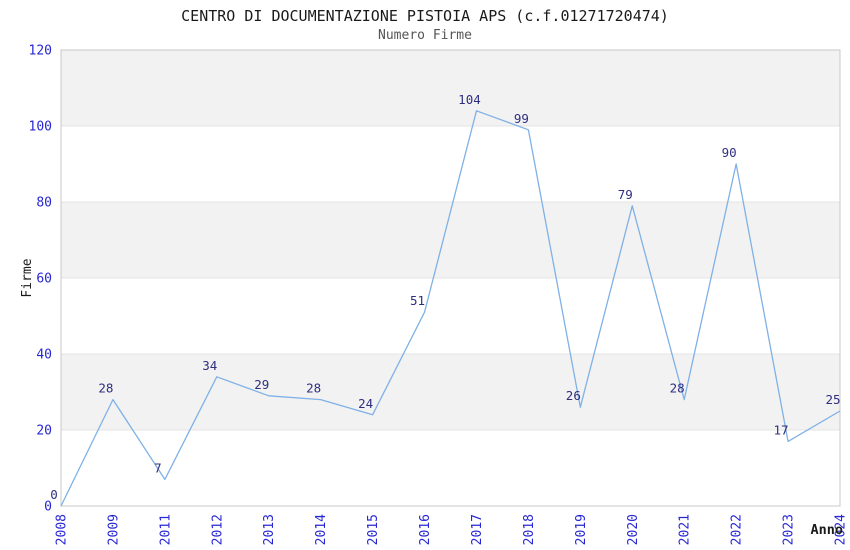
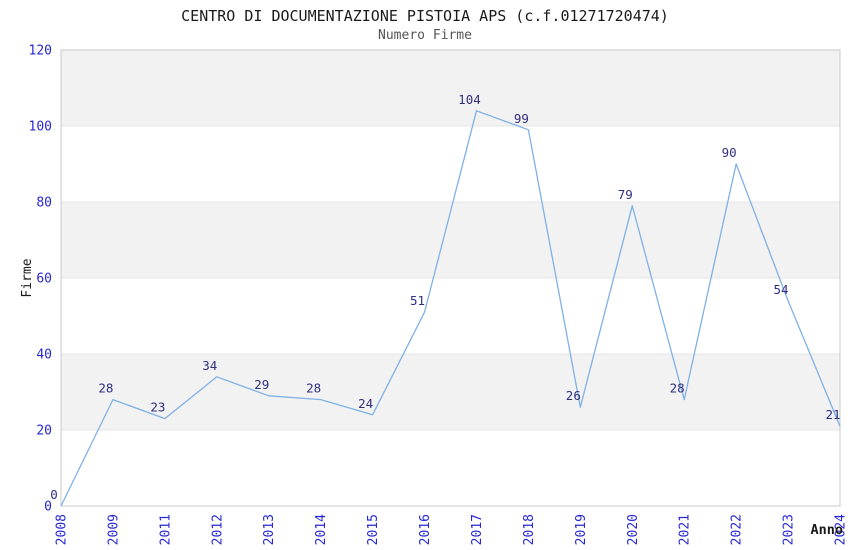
2011: 7 -> 23
2023: 17 -> 54
2024: 25 -> 21
